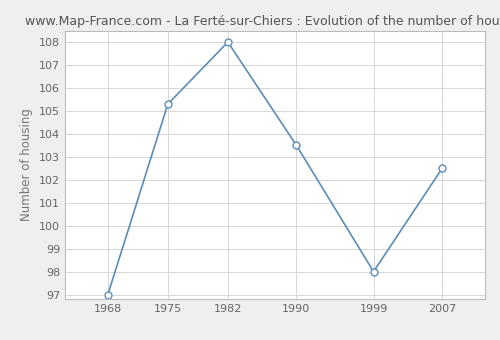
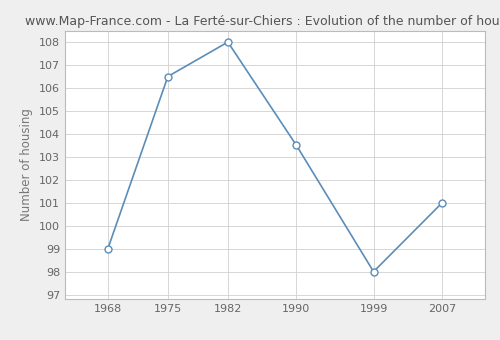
1968: 97.0 -> 99.0
1975: 105.3 -> 106.5
2007: 102.5 -> 101.0
